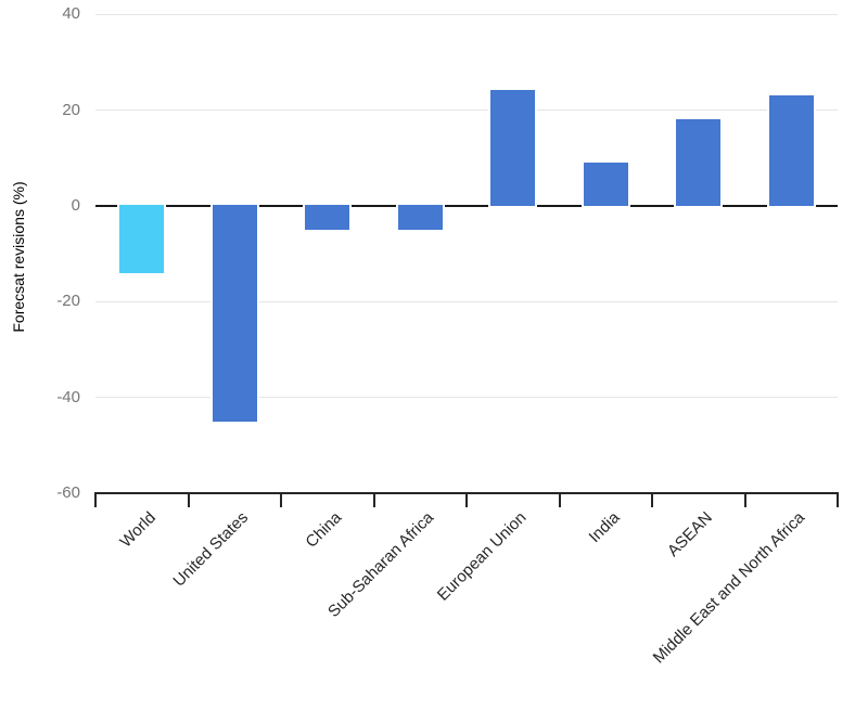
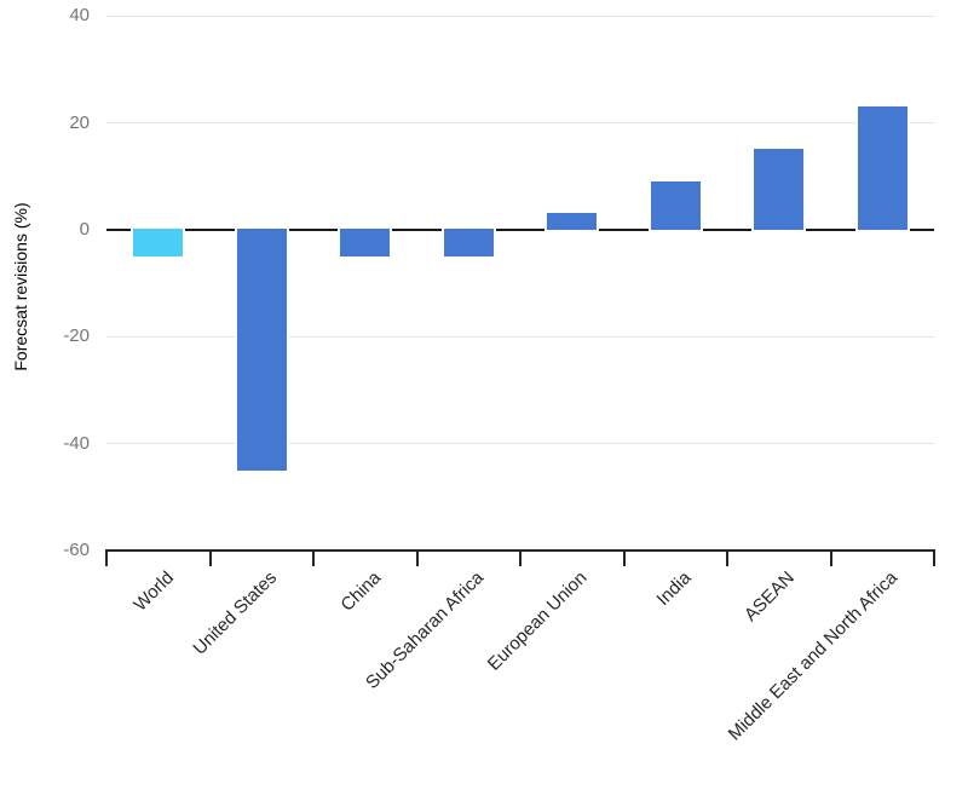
World: -14 -> -5
European Union: 24 -> 3
ASEAN: 18 -> 15
